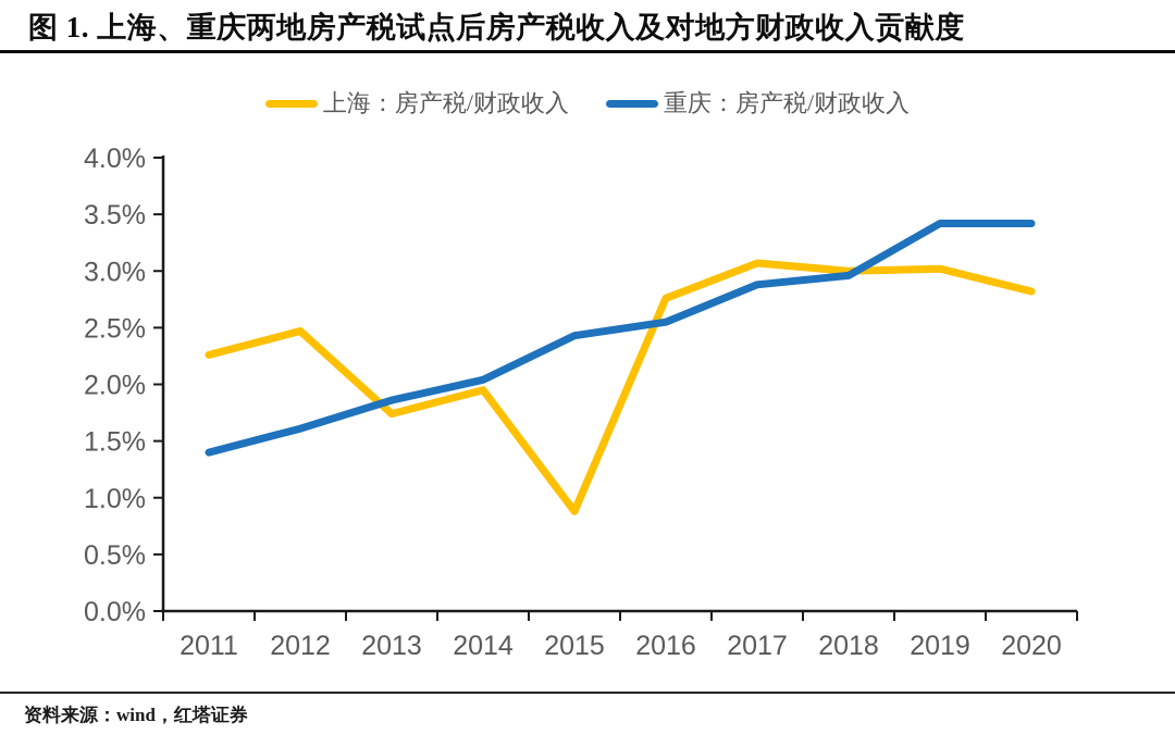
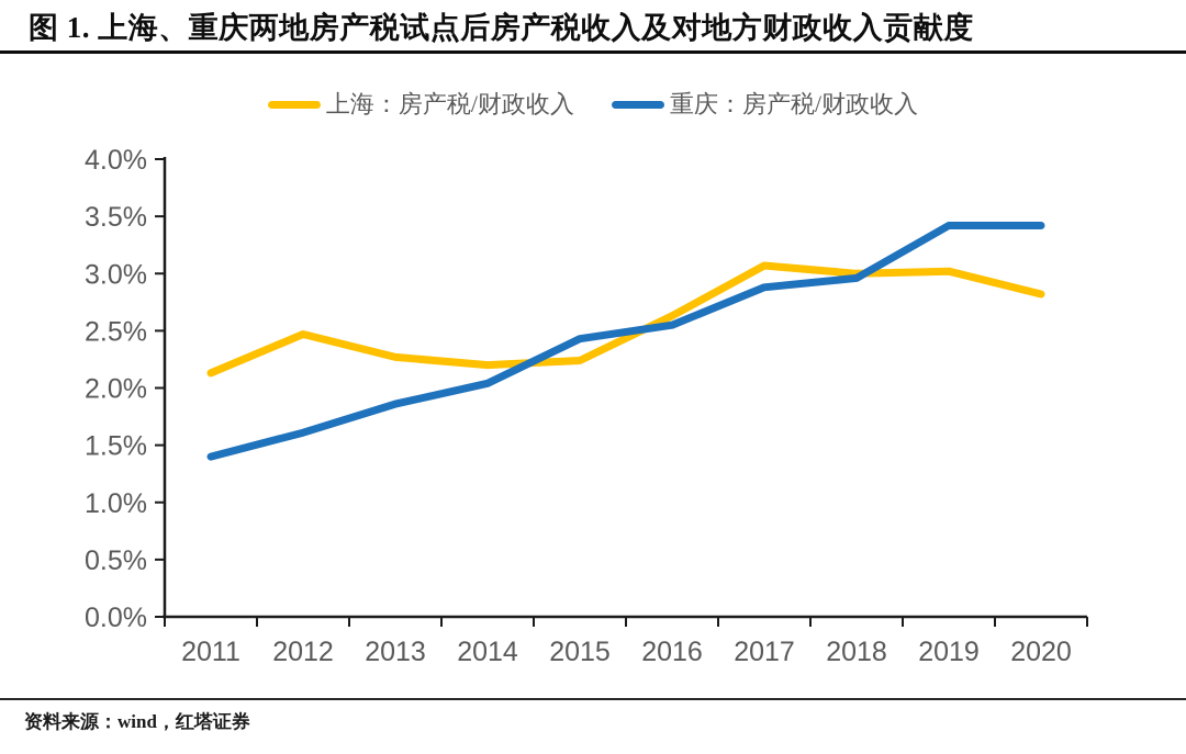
上海：房产税/财政收入/2011: 2.26% -> 2.13%
上海：房产税/财政收入/2013: 1.74% -> 2.27%
上海：房产税/财政收入/2014: 1.95% -> 2.20%
上海：房产税/财政收入/2015: 0.88% -> 2.24%
上海：房产税/财政收入/2016: 2.76% -> 2.63%
